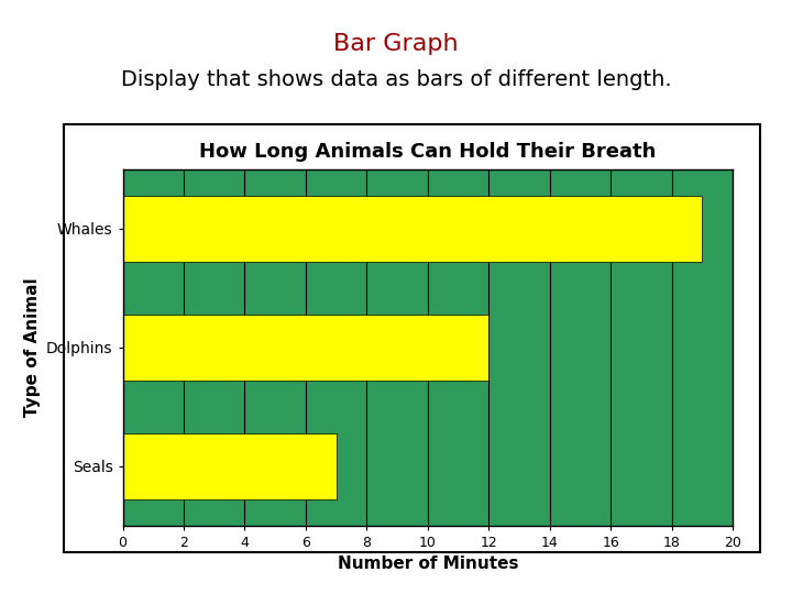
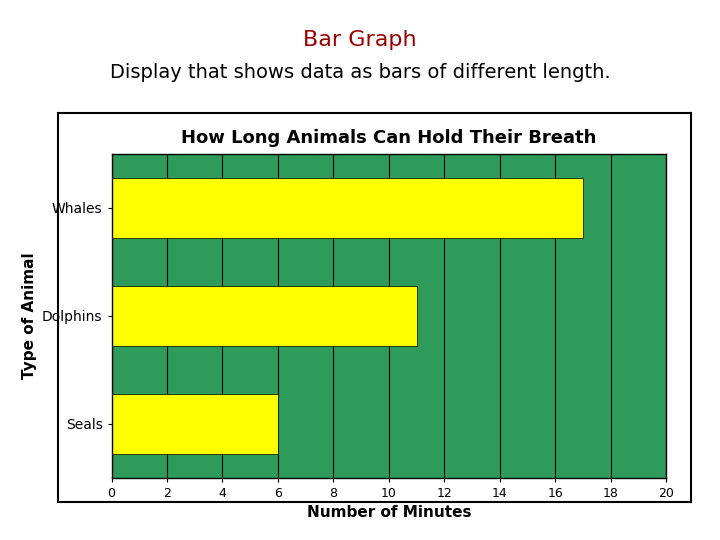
Whales: 19 -> 17
Dolphins: 12 -> 11
Seals: 7 -> 6
